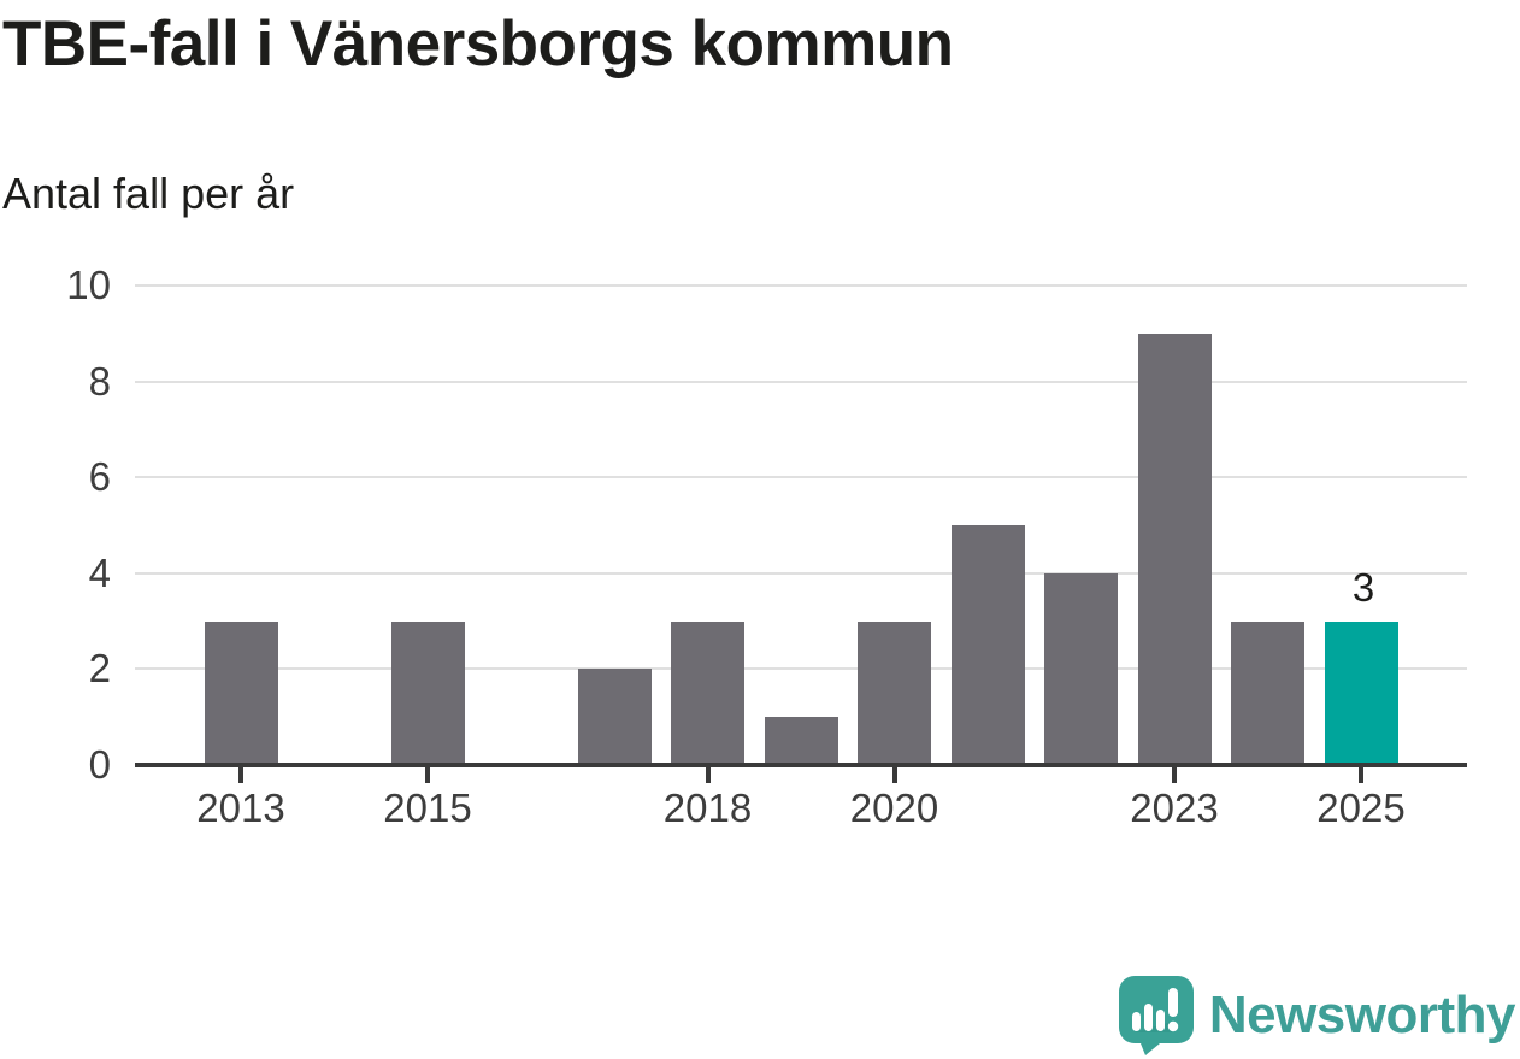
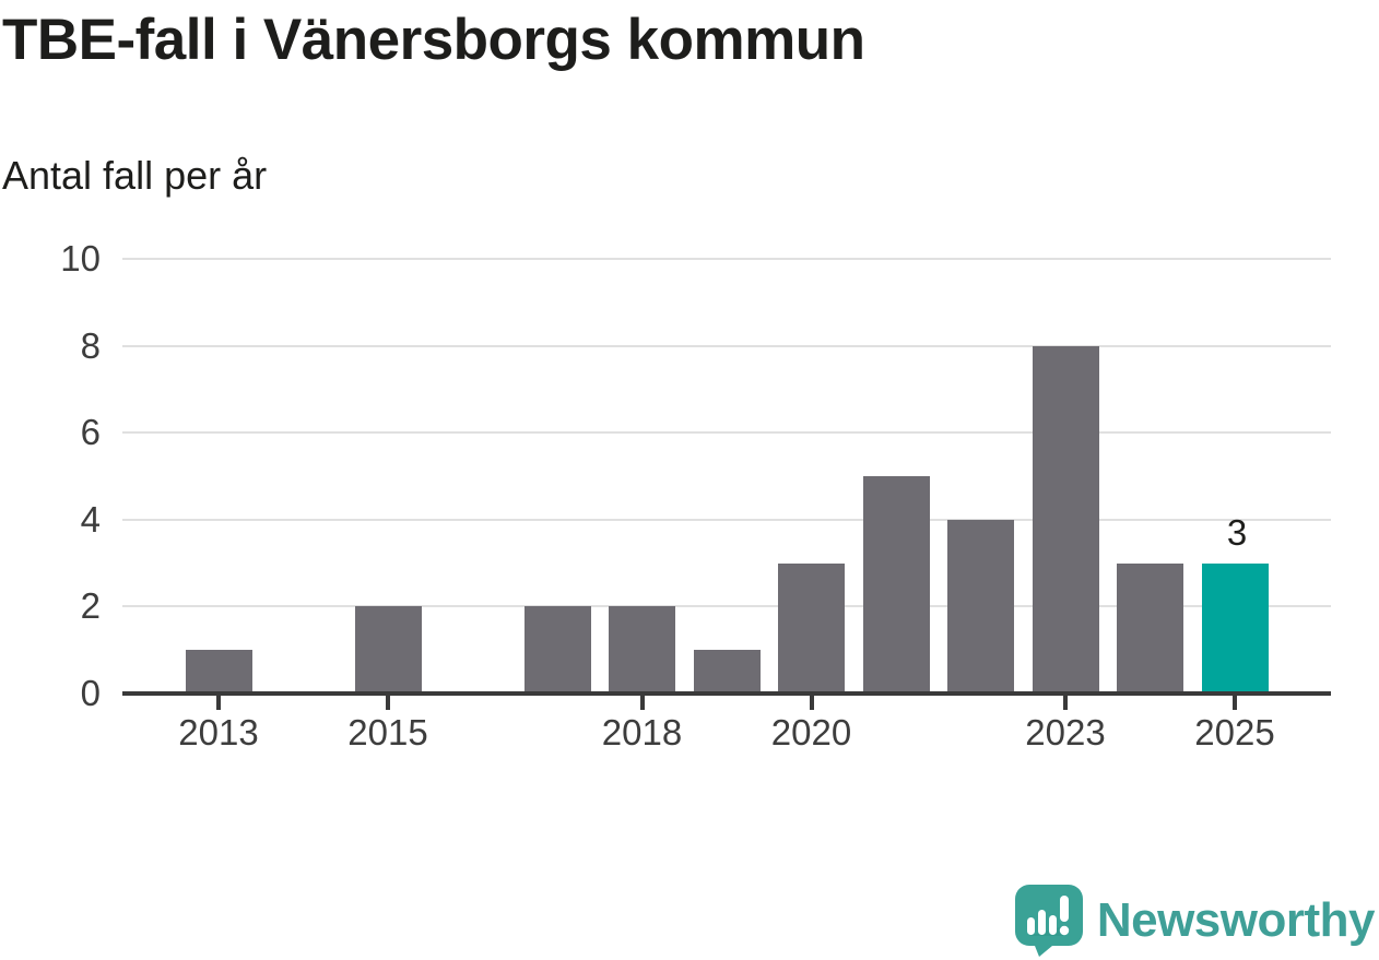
2013: 3 -> 1
2015: 3 -> 2
2018: 3 -> 2
2023: 9 -> 8
